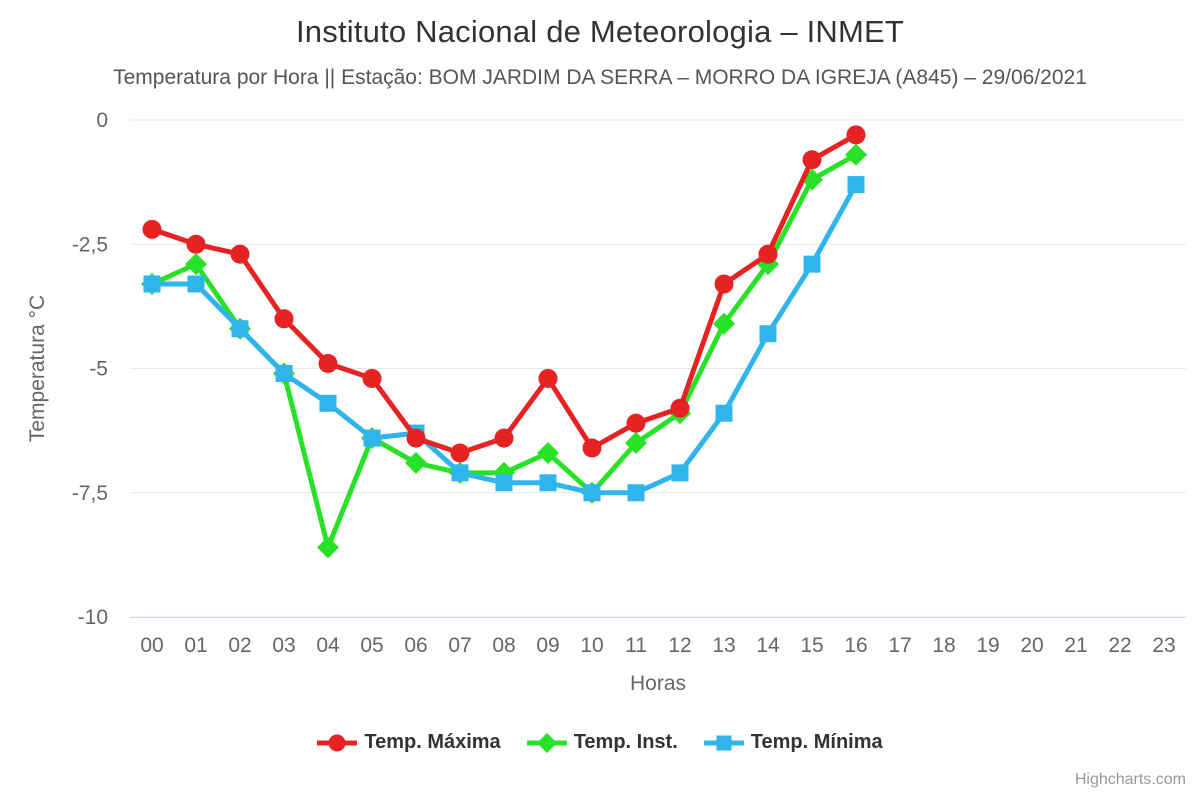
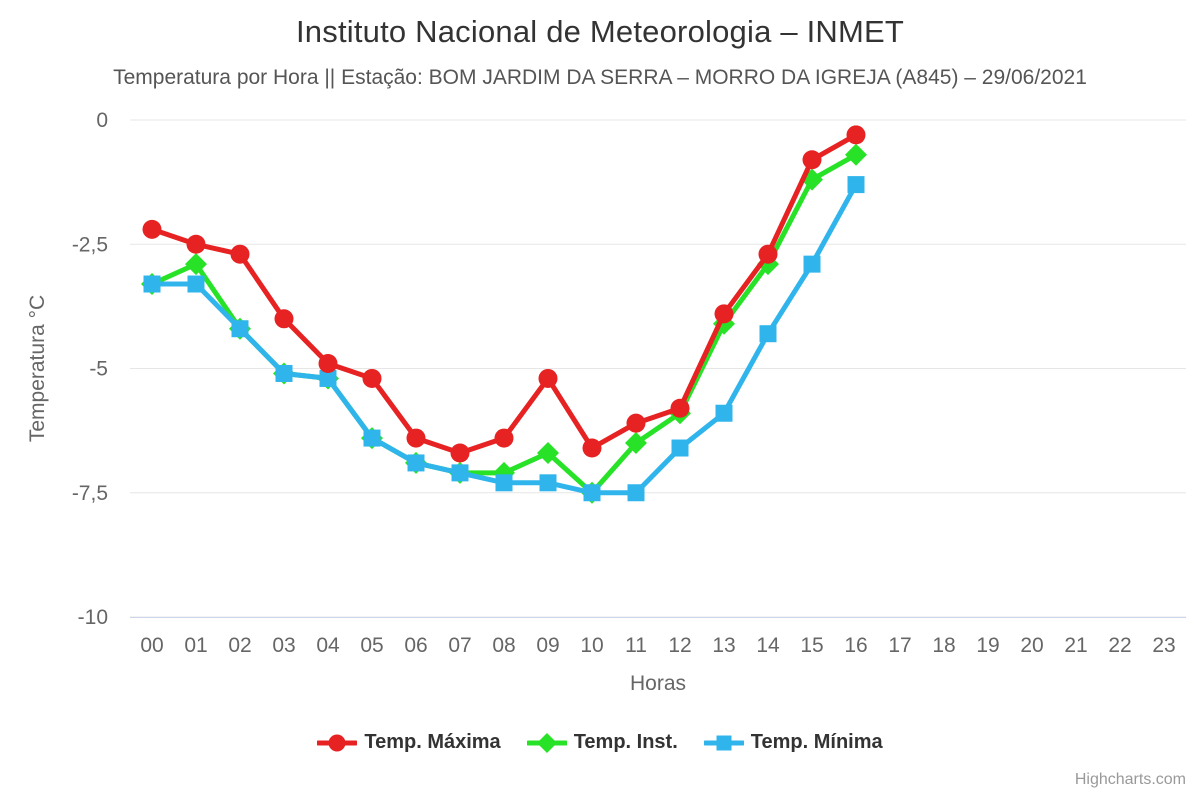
Temp. Inst./04: -8.6 -> -5.2
Temp. Mínima/04: -5.7 -> -5.2
Temp. Mínima/06: -6.3 -> -6.9
Temp. Mínima/12: -7.1 -> -6.6
Temp. Máxima/13: -3.3 -> -3.9
